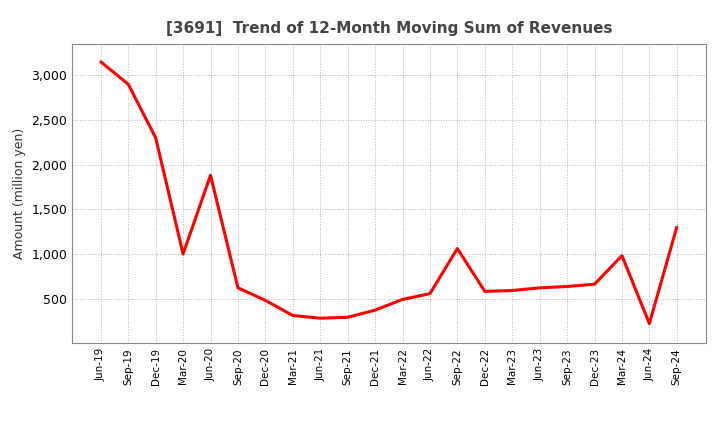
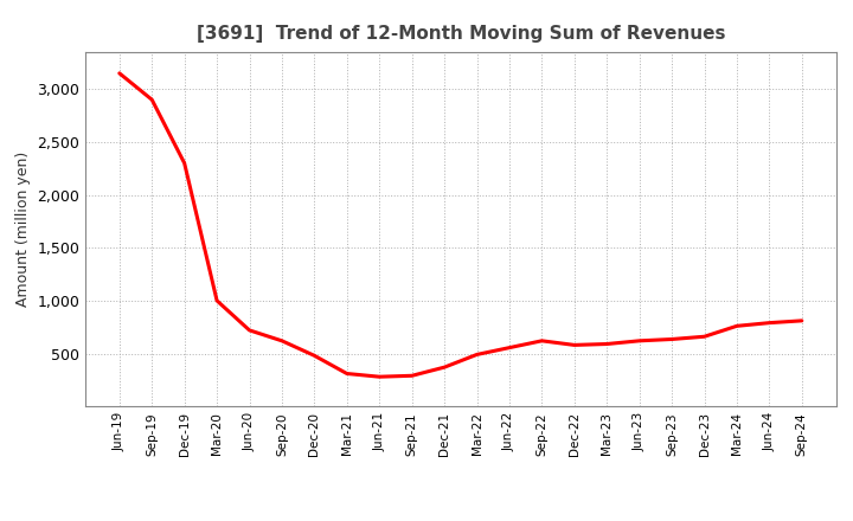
Jun-20: 1,880 -> 720
Sep-22: 1,060 -> 620
Mar-24: 980 -> 760
Jun-24: 220 -> 790
Sep-24: 1,300 -> 810
